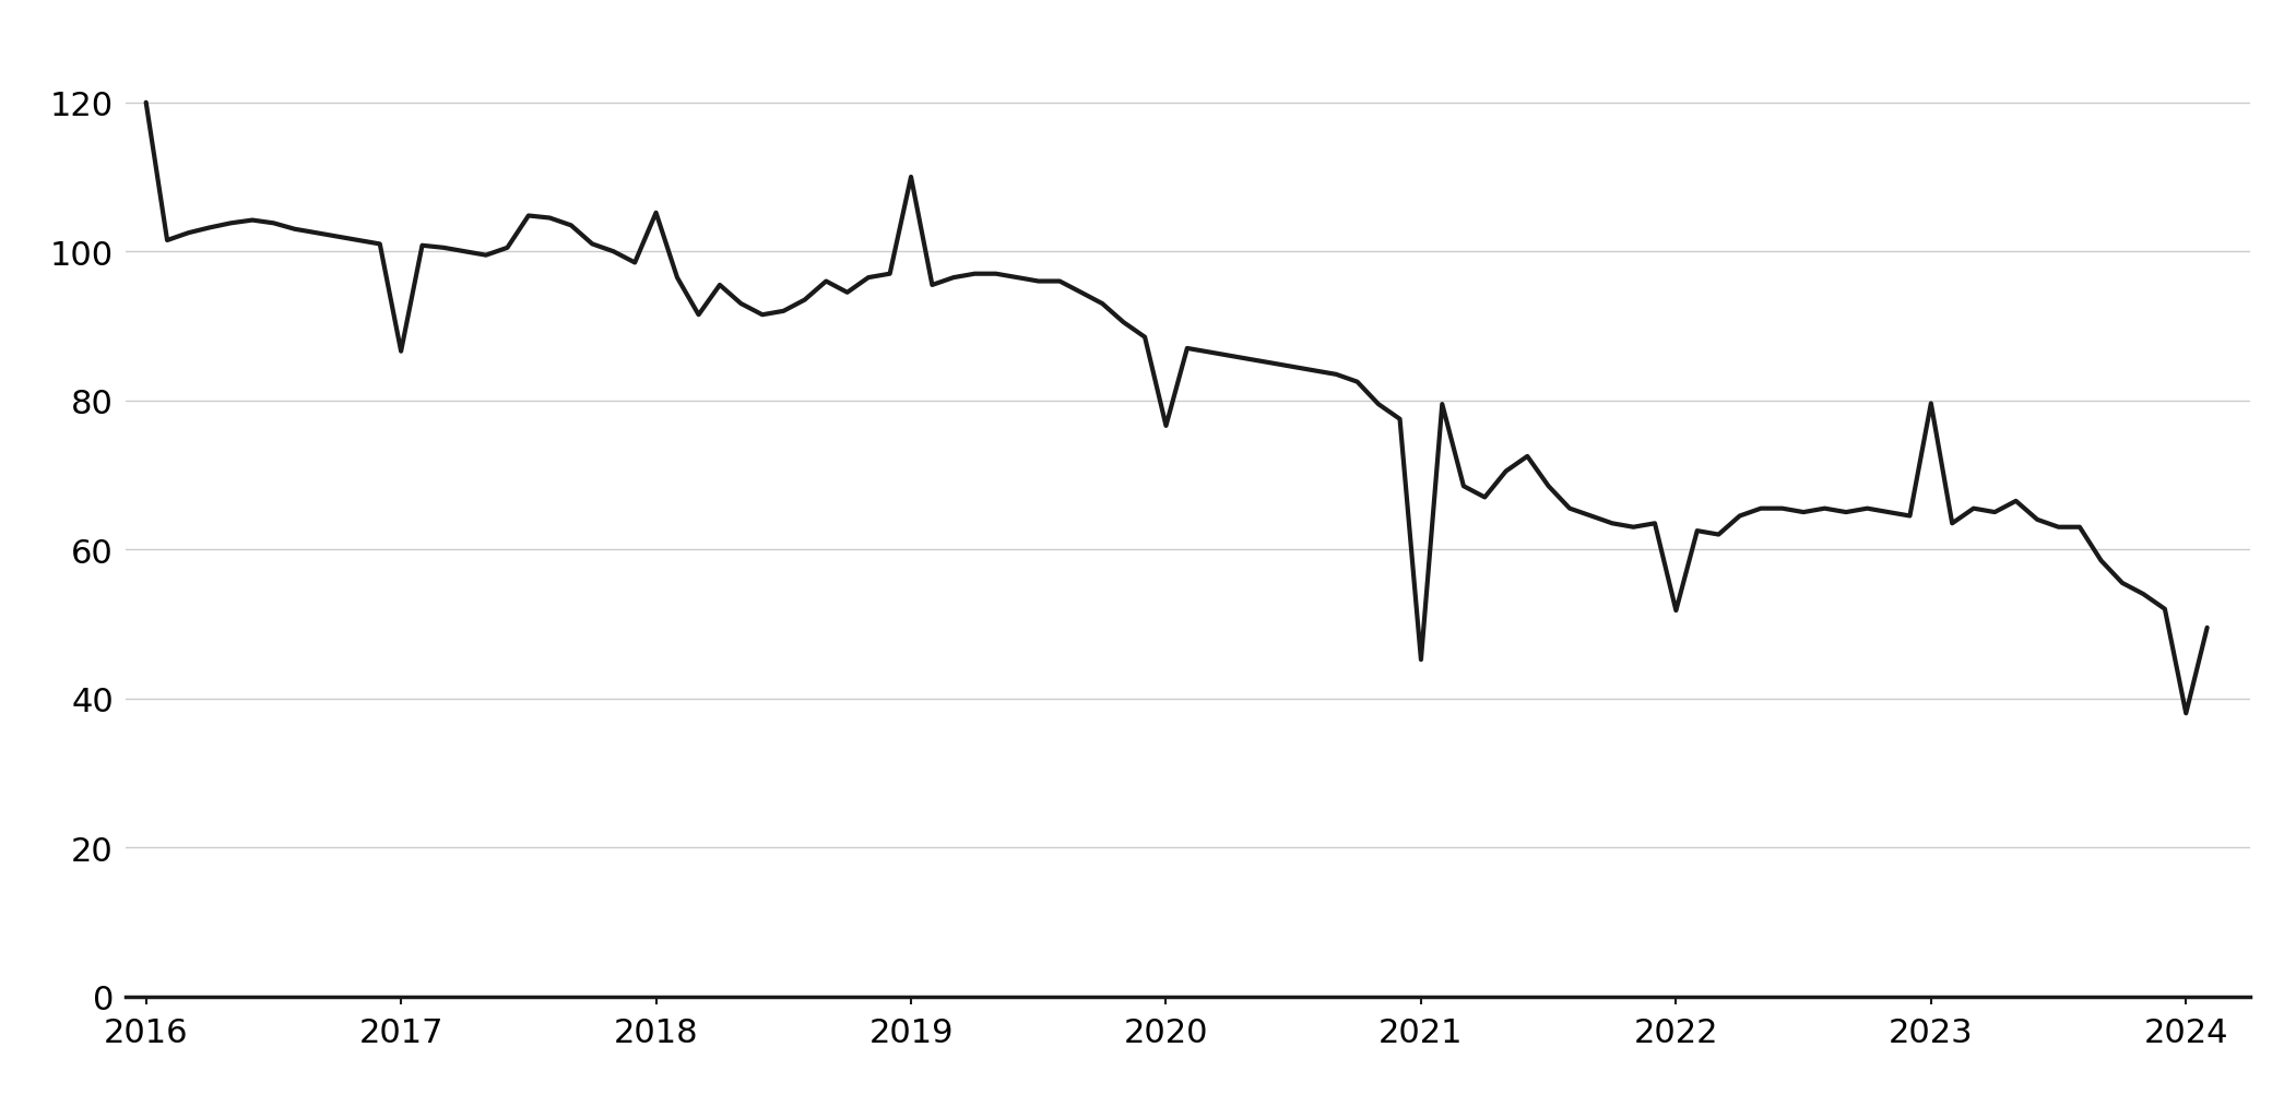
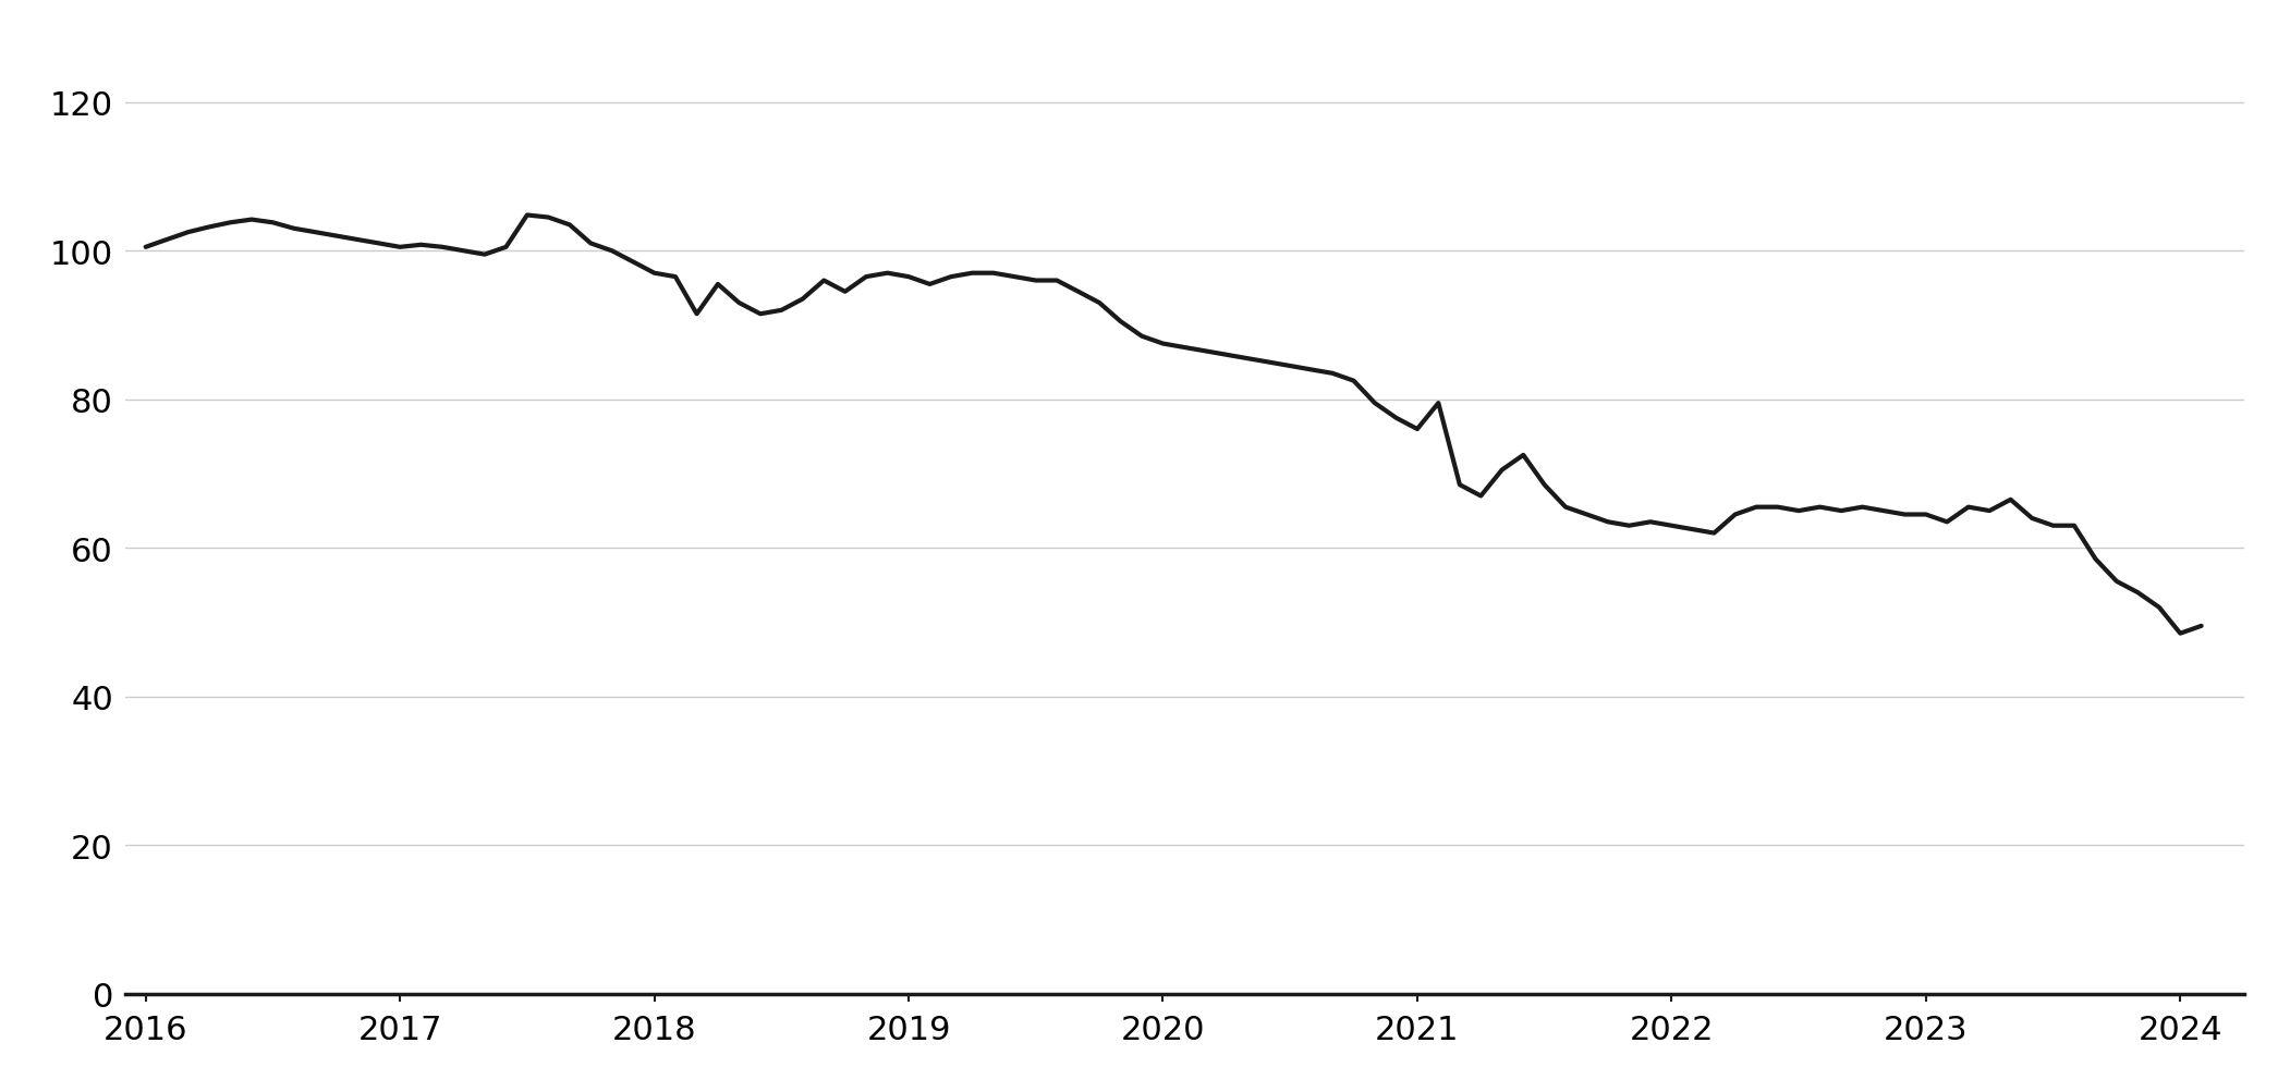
2016: 120.0 -> 100.5
2017: 86.6 -> 100.5
2018: 105.2 -> 97.0
2019: 110.0 -> 96.5
2020: 76.6 -> 87.5
2021: 45.2 -> 76.0
2022: 51.8 -> 63.0
2023: 79.6 -> 64.5
2024: 38.0 -> 48.5
